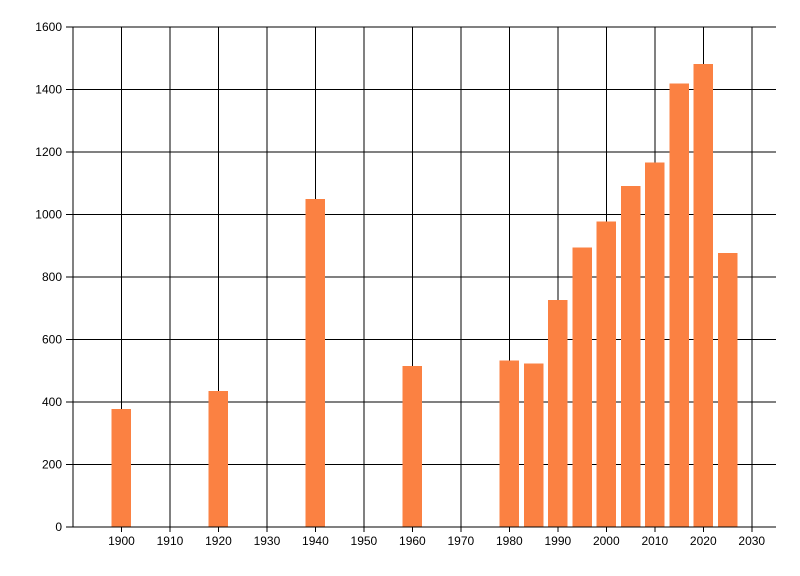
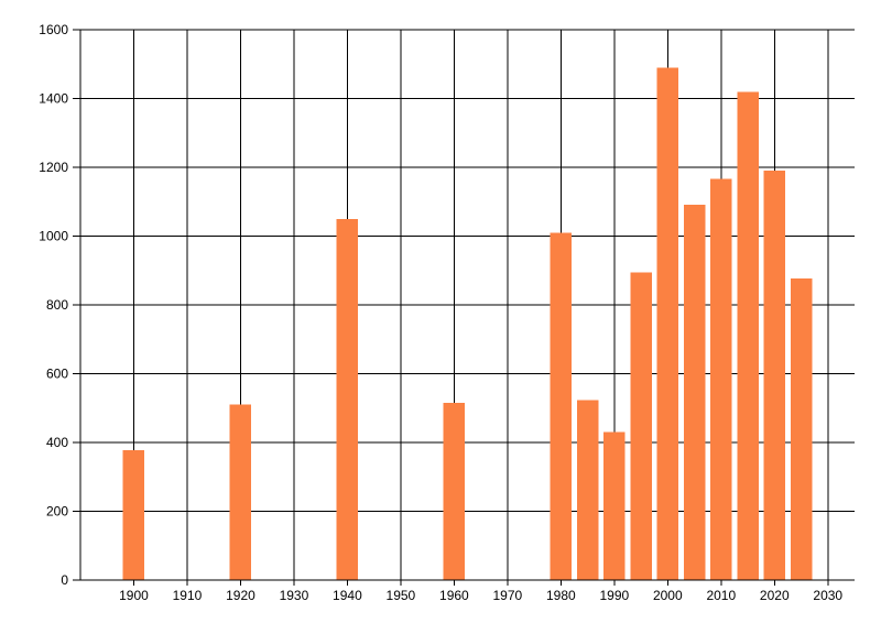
1920: 440 -> 510
1980: 530 -> 1010
1990: 730 -> 430
2000: 980 -> 1490
2020: 1480 -> 1190
